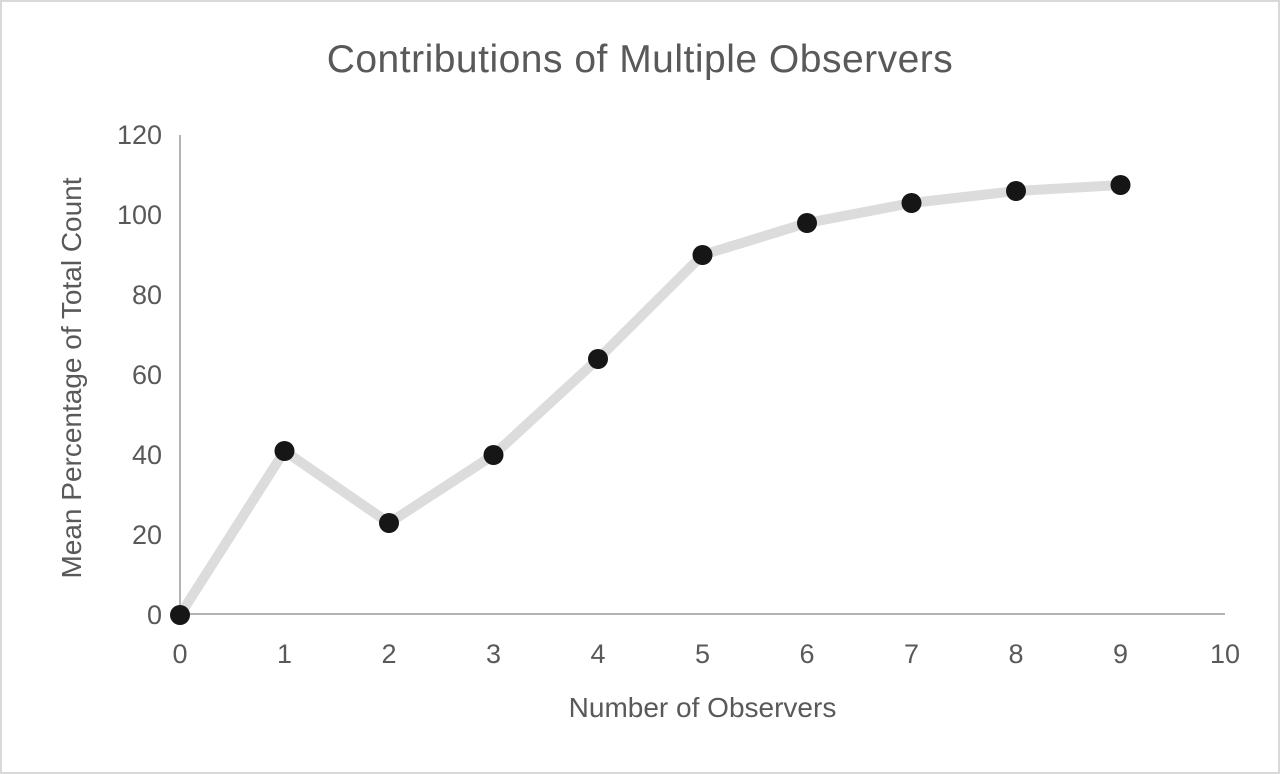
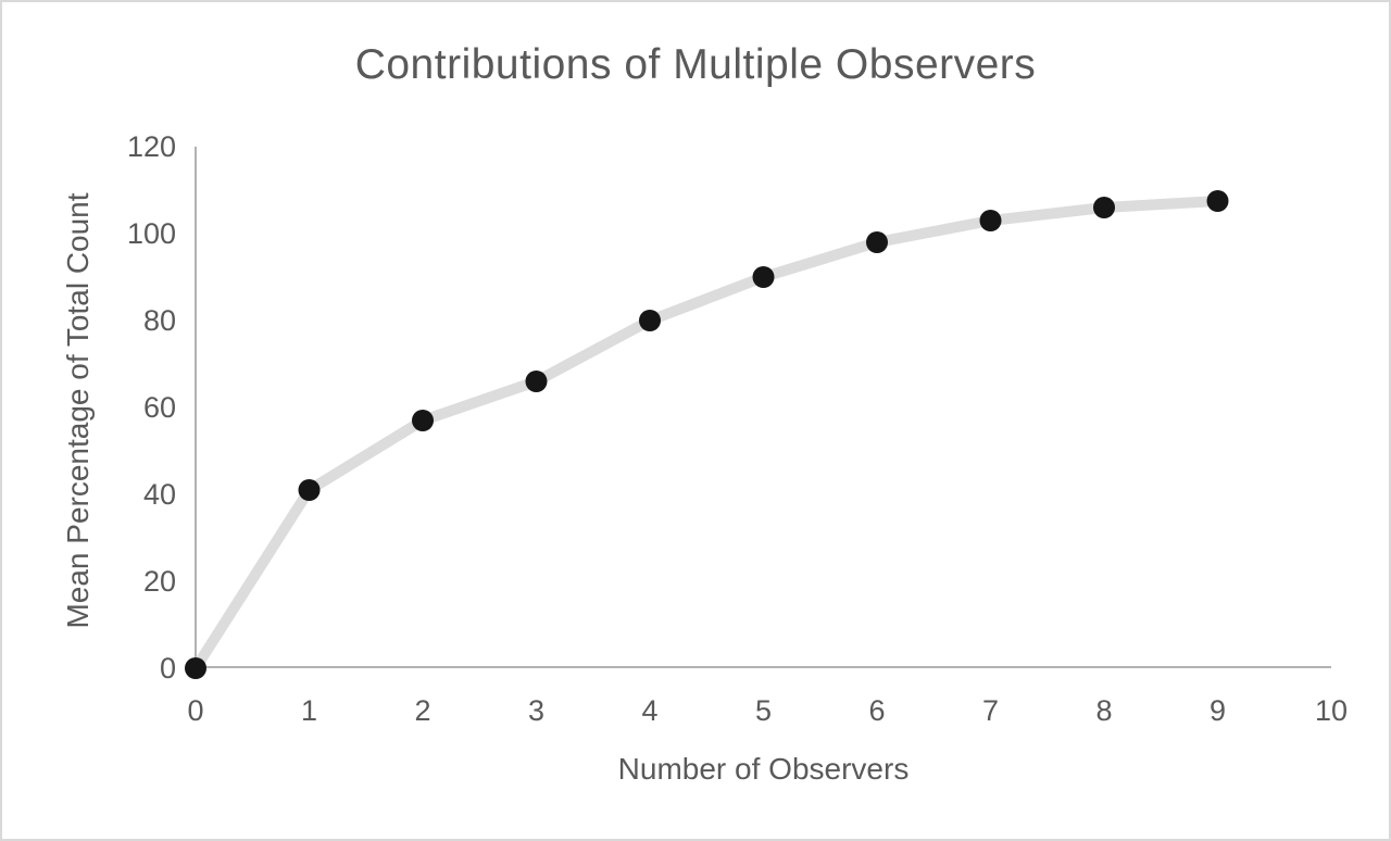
2: 23 -> 57
3: 40 -> 66
4: 64 -> 80
